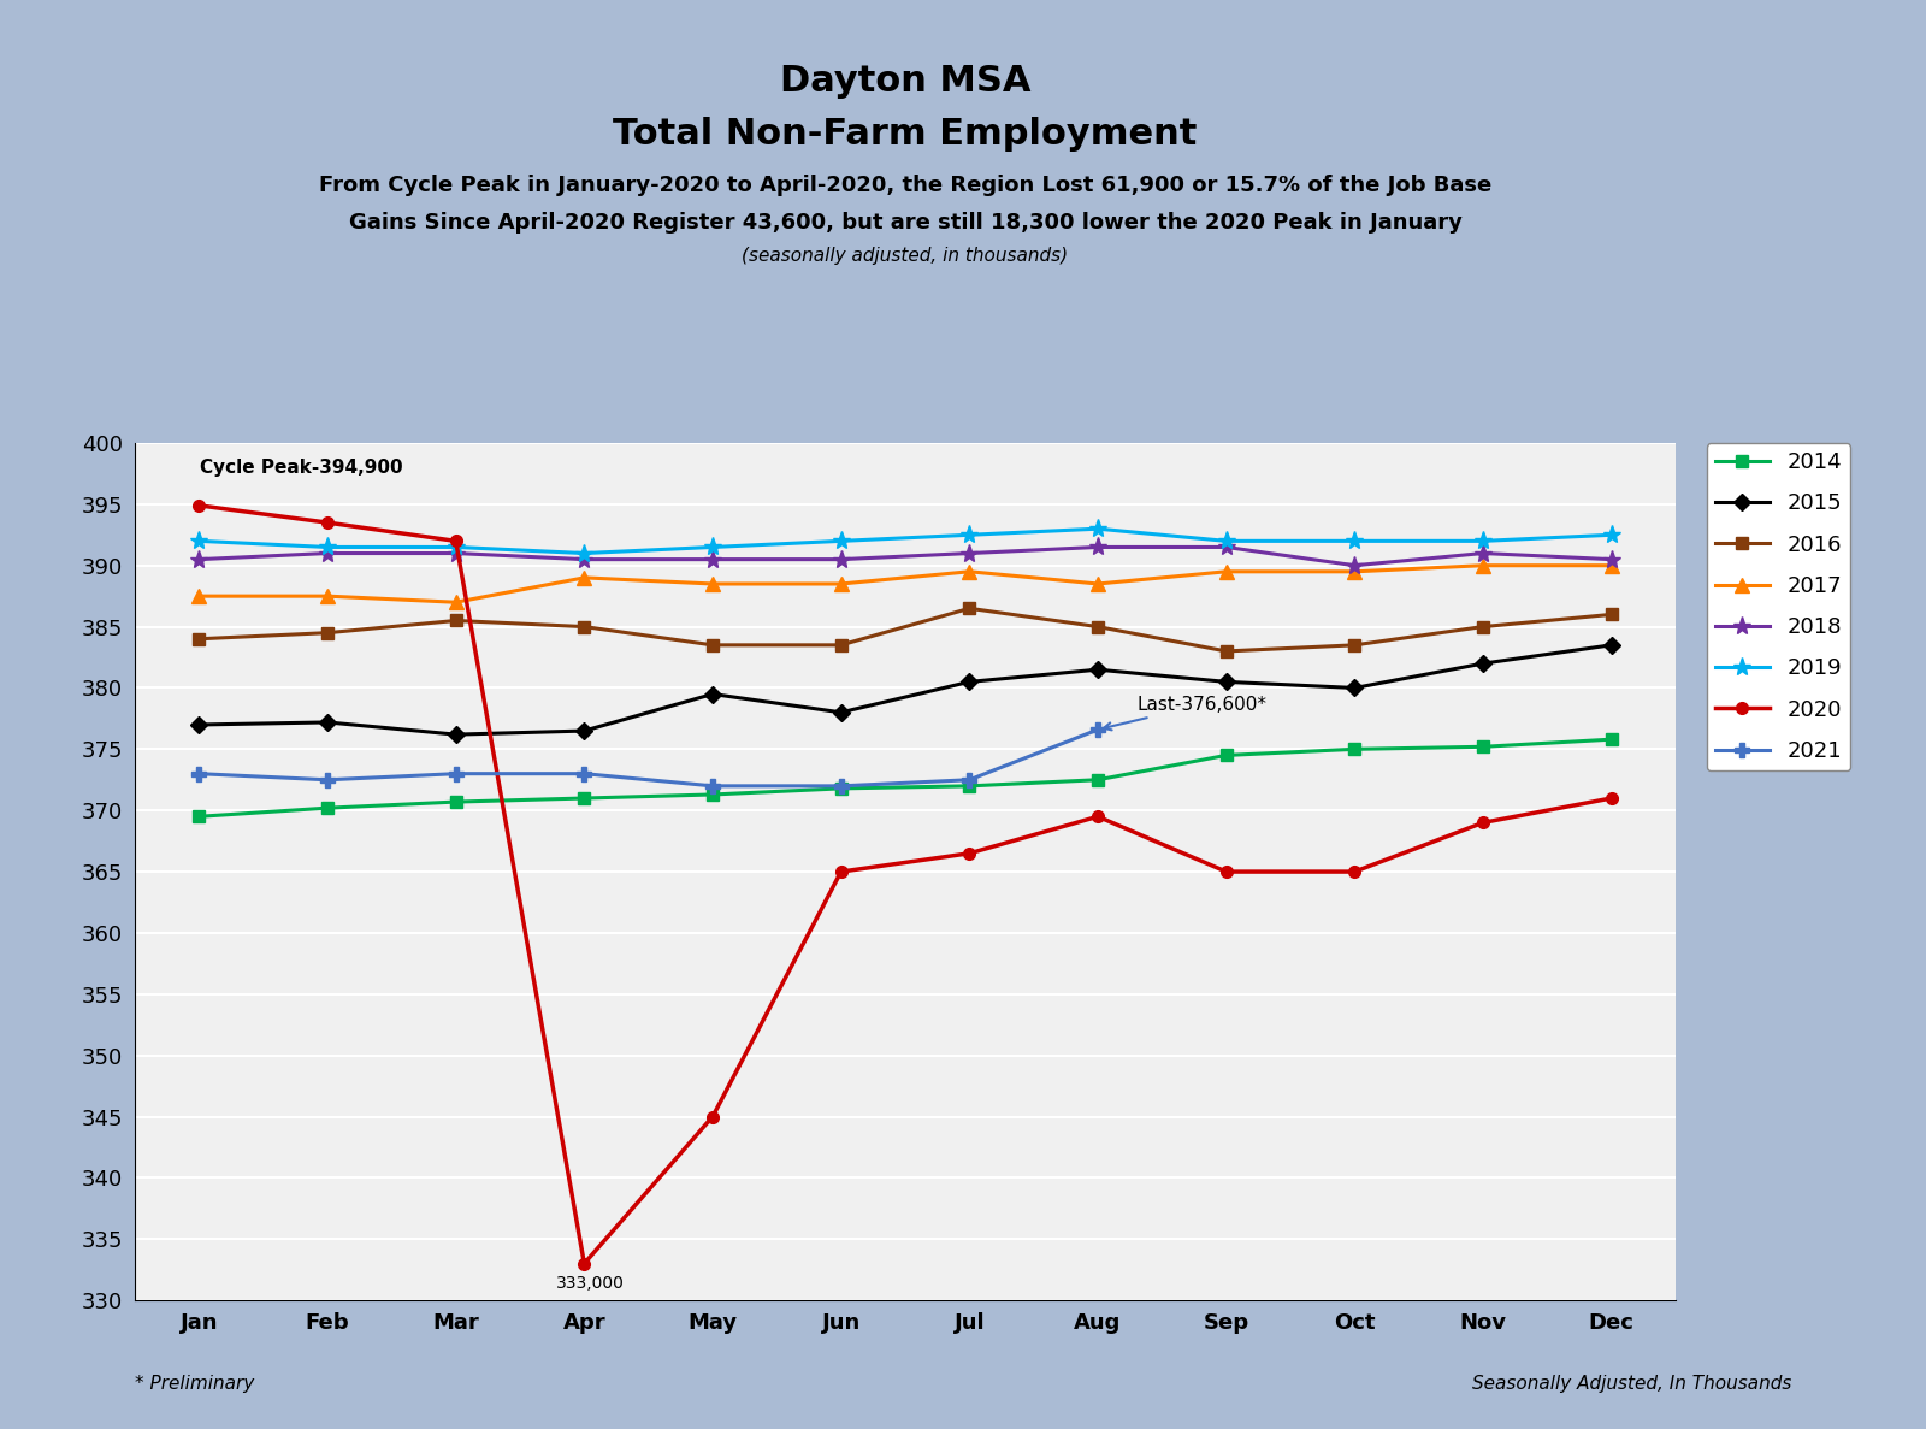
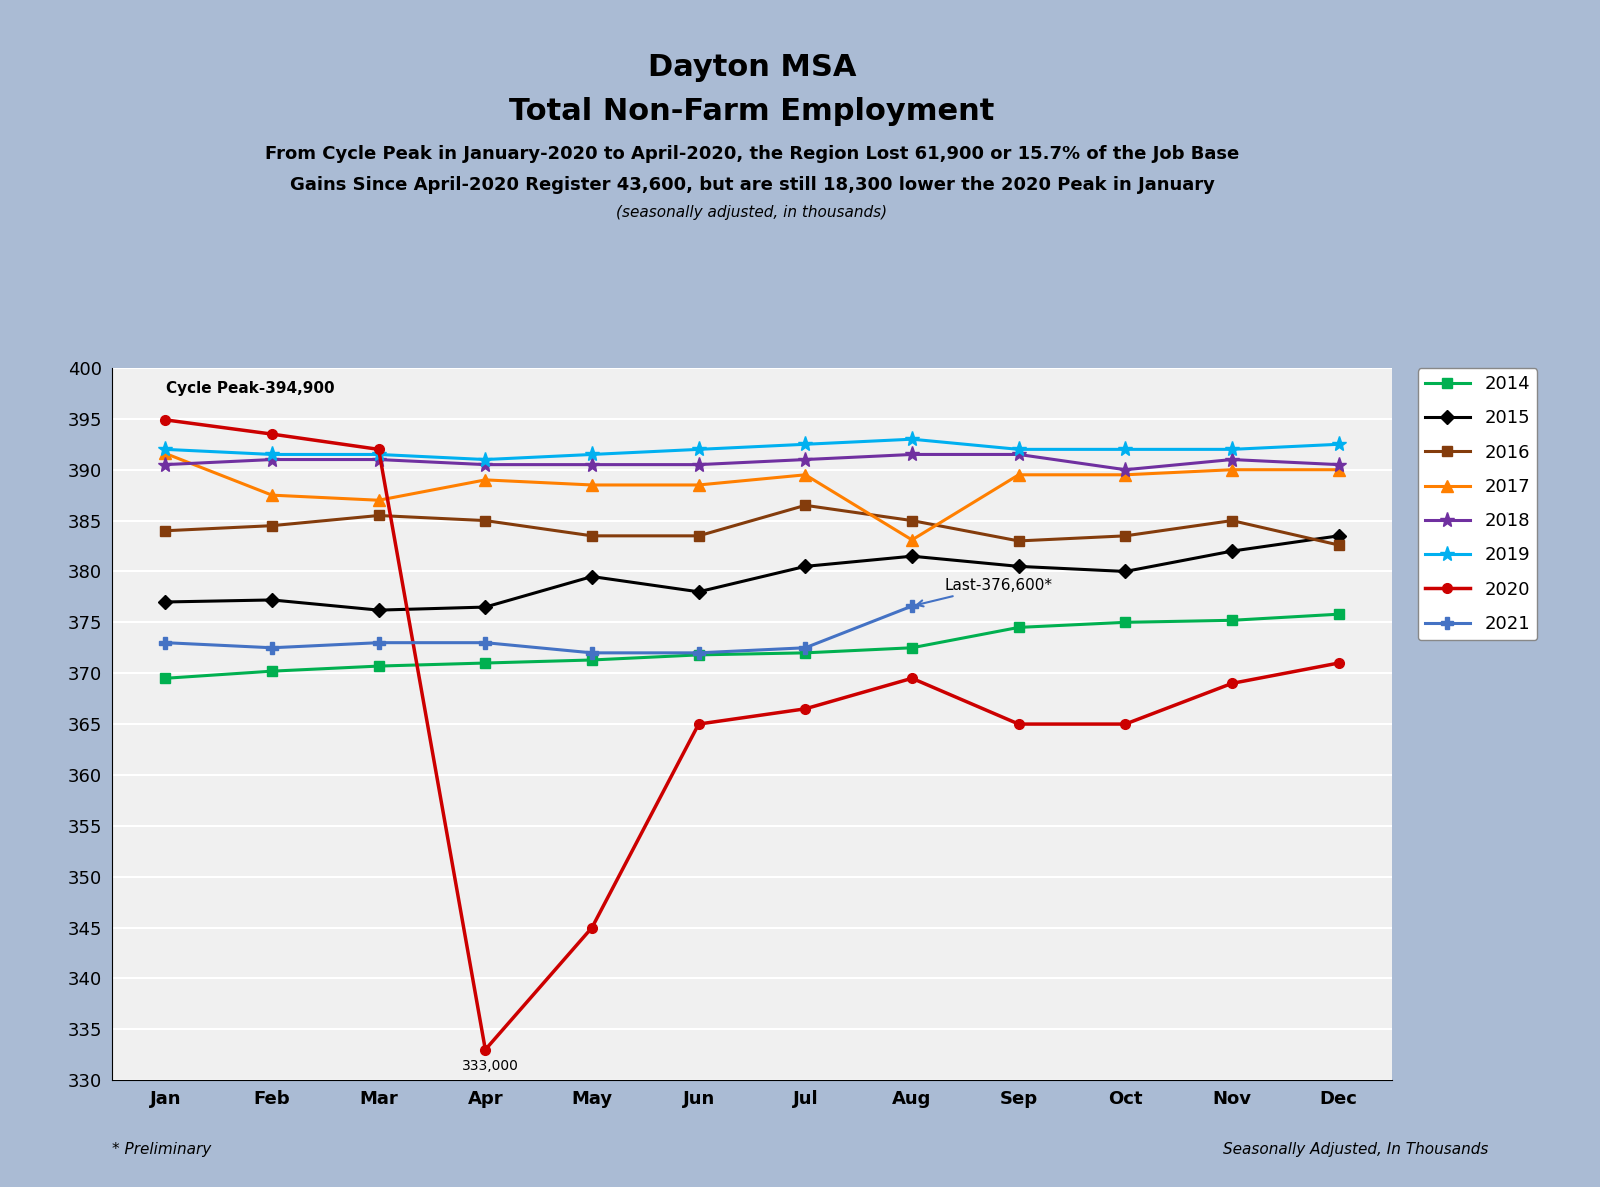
2017/Jan: 387.5 -> 391.6
2017/Aug: 388.5 -> 383.1
2016/Dec: 386.0 -> 382.6
